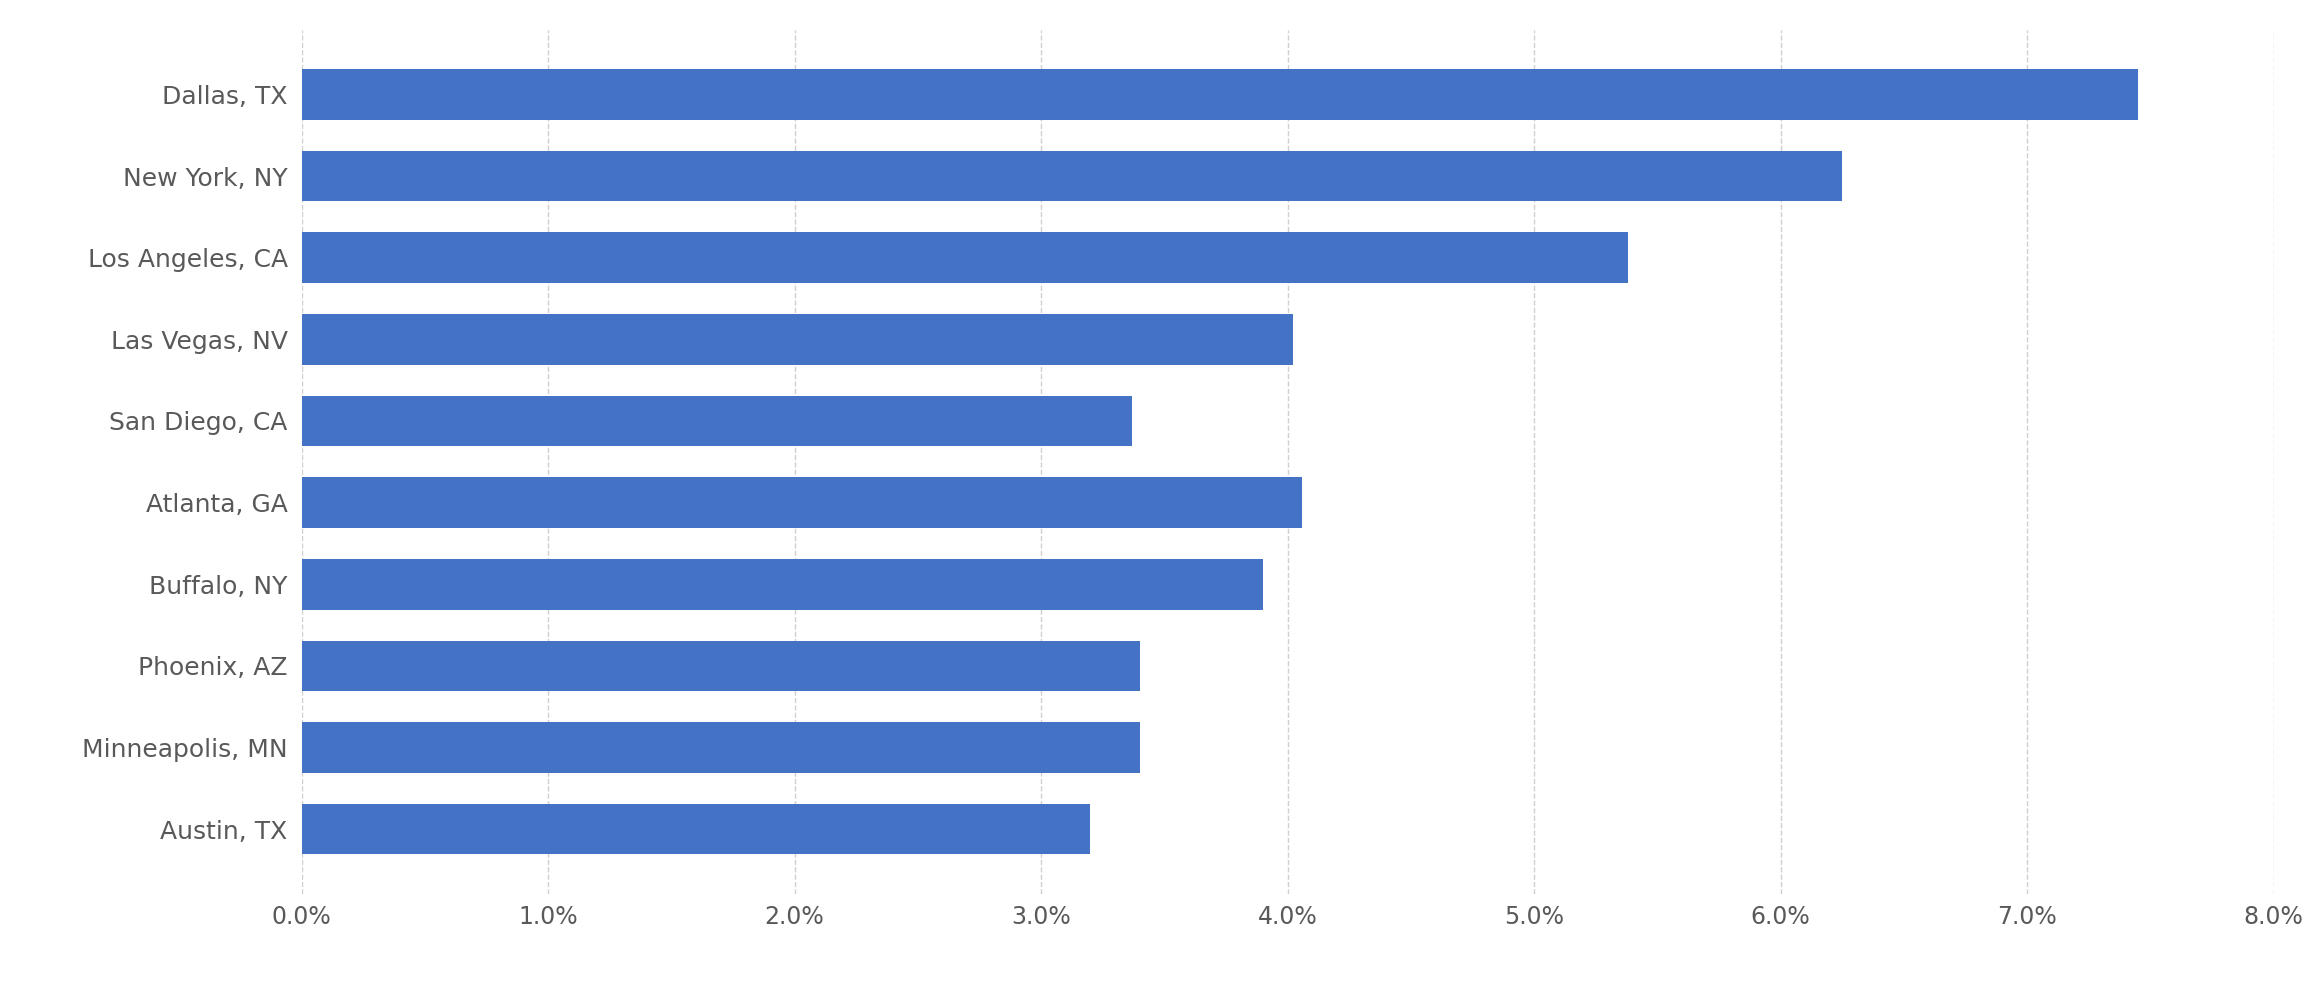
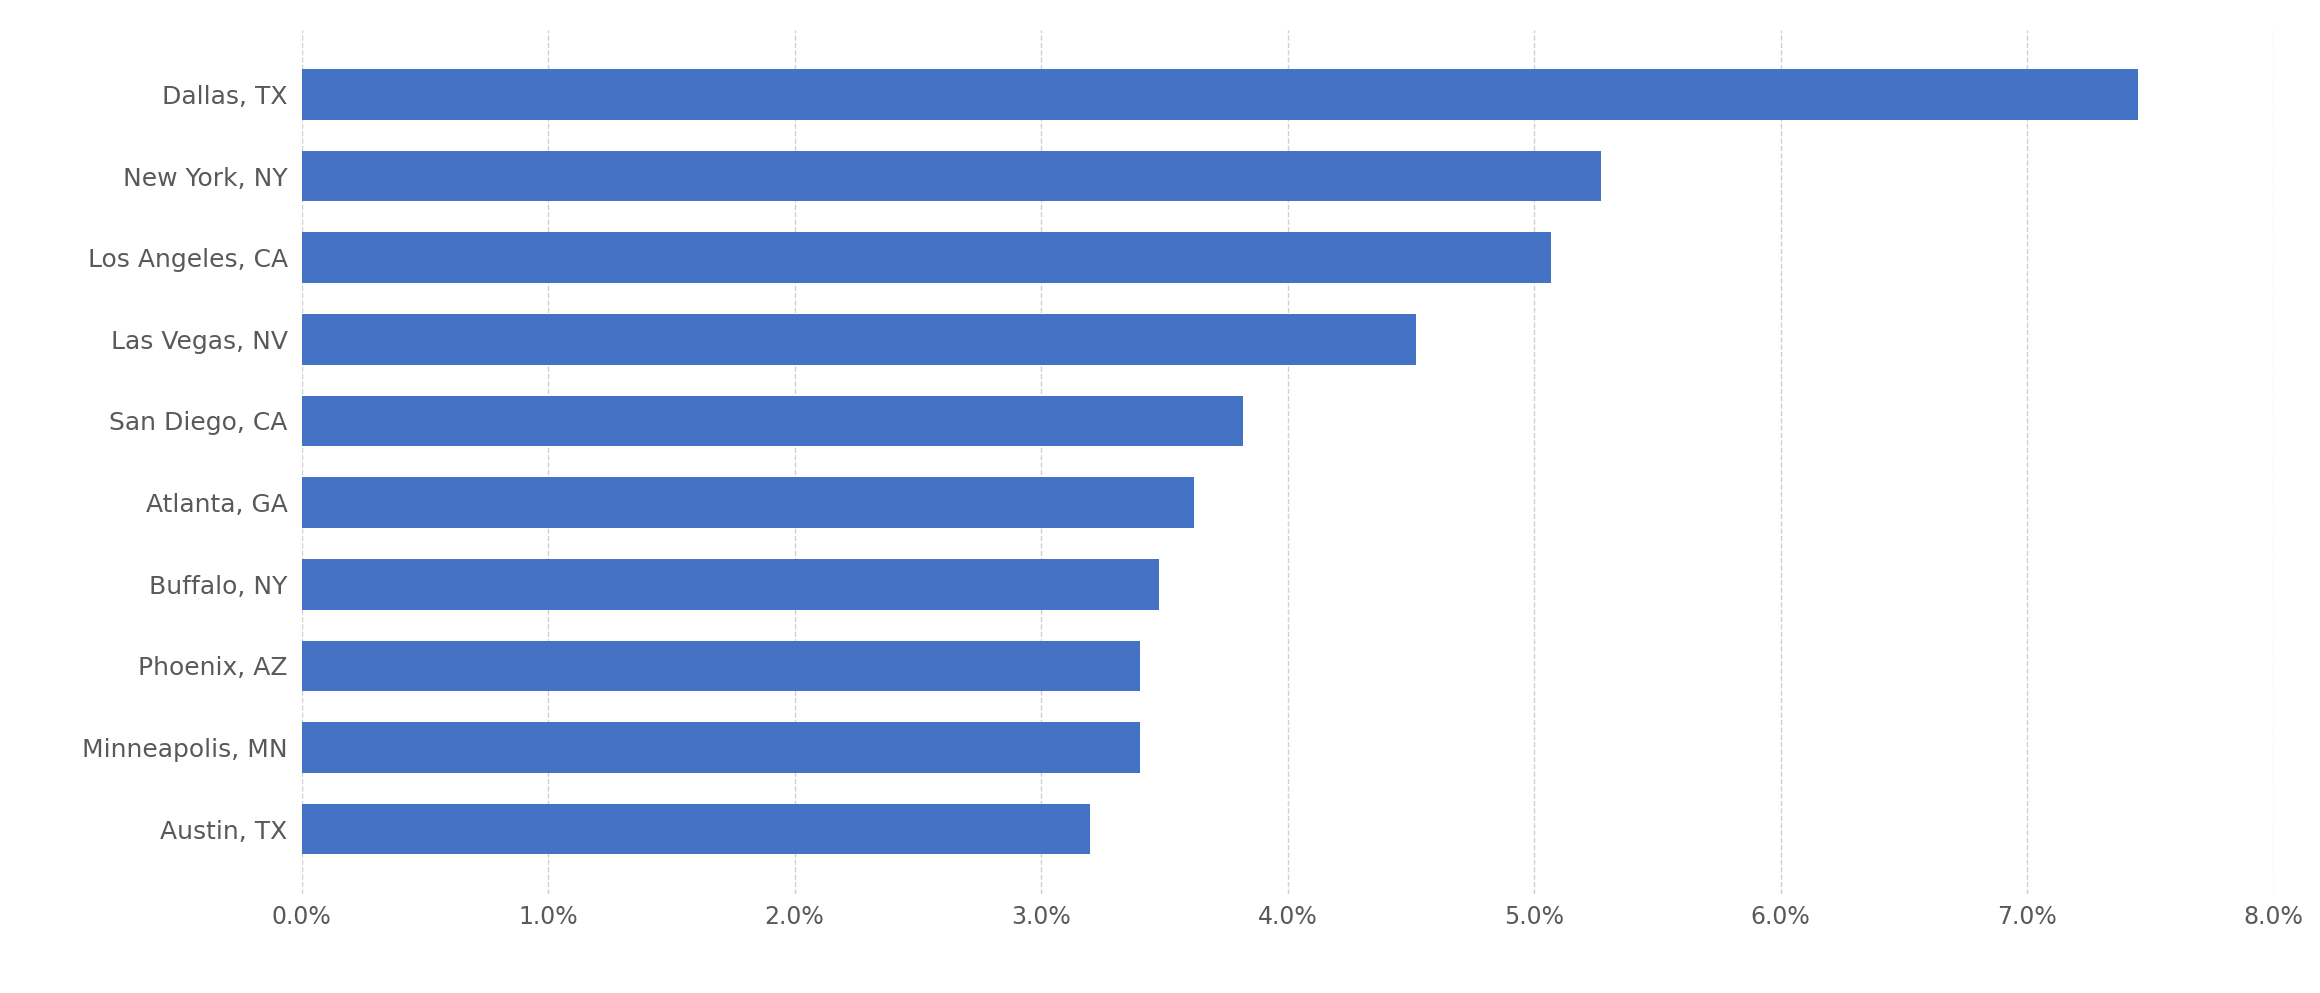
New York, NY: 6.25% -> 5.27%
Los Angeles, CA: 5.38% -> 5.07%
Las Vegas, NV: 4.02% -> 4.52%
San Diego, CA: 3.37% -> 3.82%
Atlanta, GA: 4.06% -> 3.62%
Buffalo, NY: 3.90% -> 3.48%
